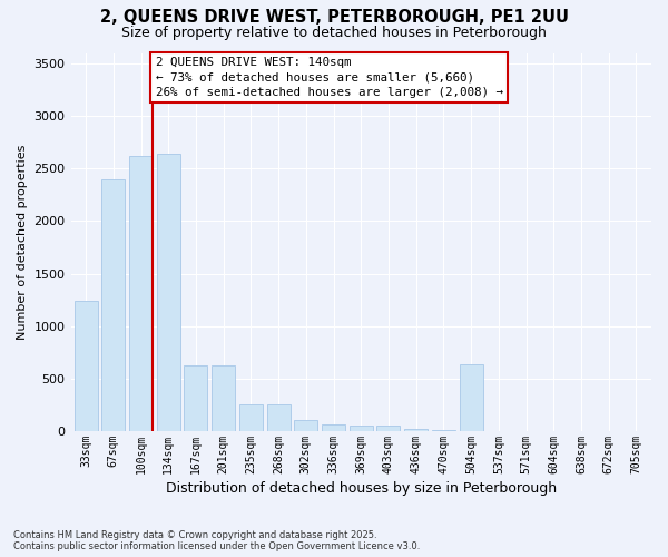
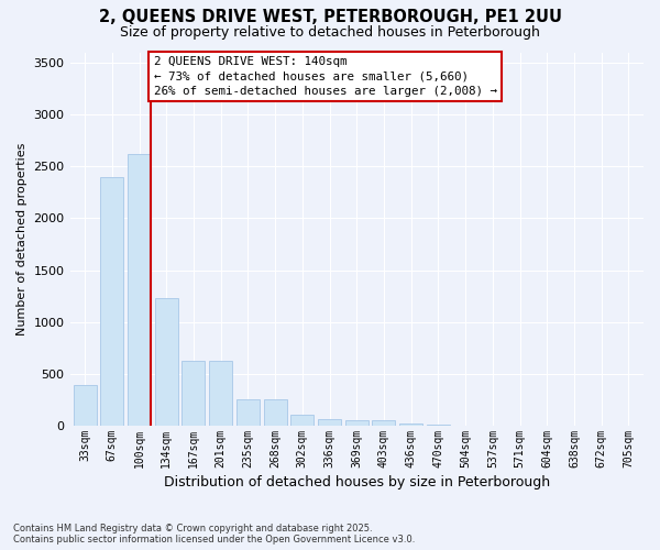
33sqm: 1240 -> 390
134sqm: 2640 -> 1230
504sqm: 640 -> 0
